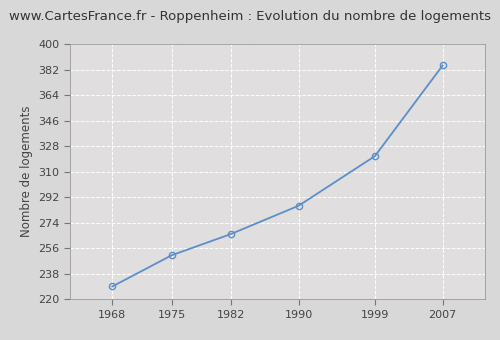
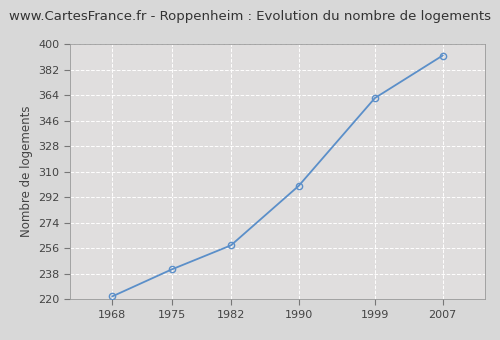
1968: 229 -> 222
1975: 251 -> 241
1982: 266 -> 258
1990: 286 -> 300
1999: 321 -> 362
2007: 385 -> 392
